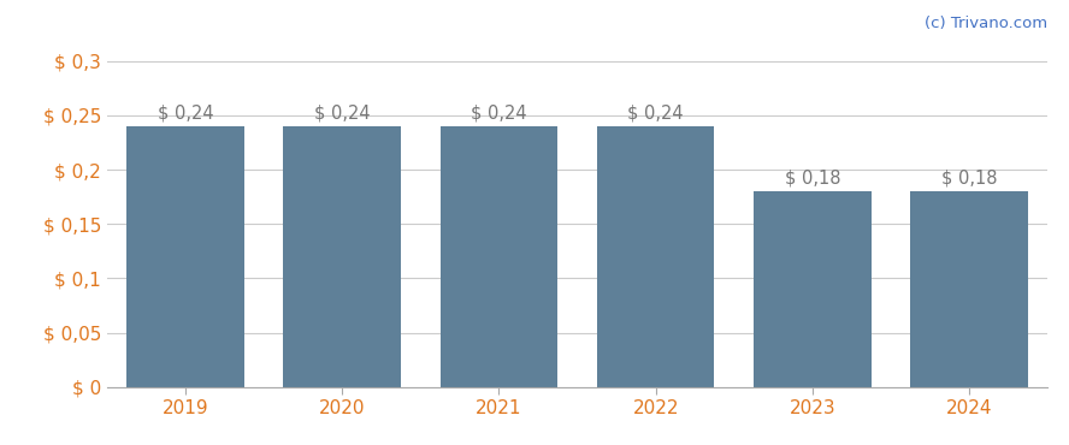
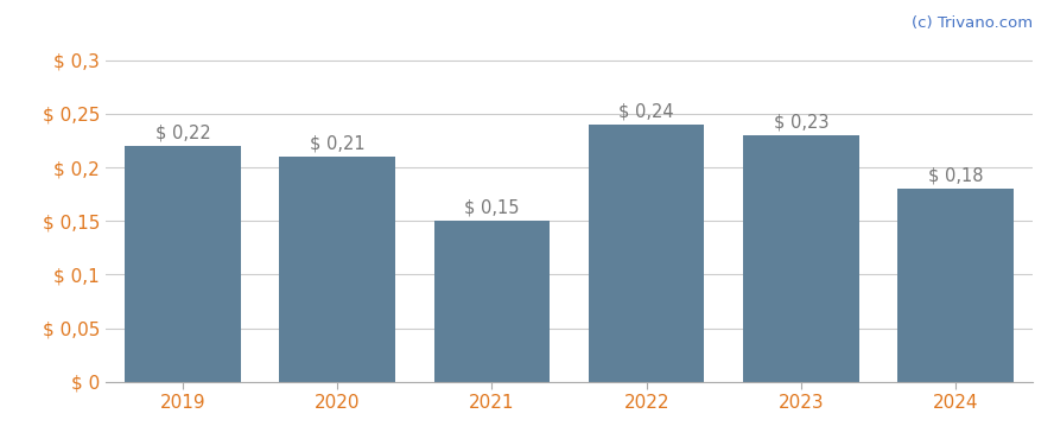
2019: 0,24 -> 0,22
2020: 0,24 -> 0,21
2021: 0,24 -> 0,15
2023: 0,18 -> 0,23
